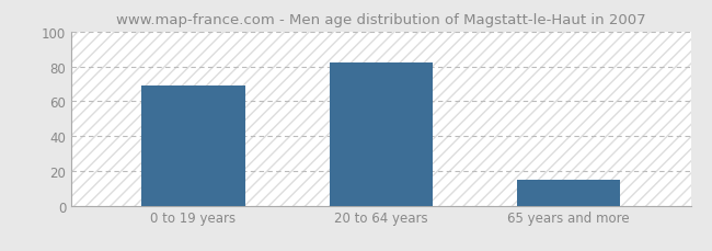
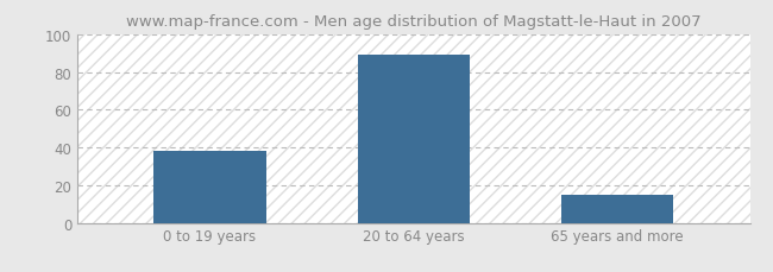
0 to 19 years: 69 -> 38
20 to 64 years: 82 -> 89
